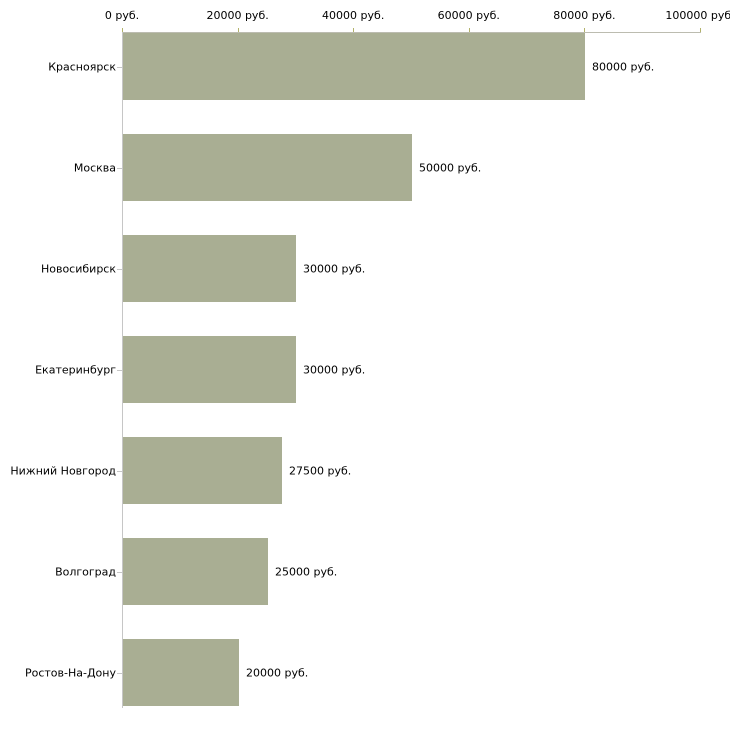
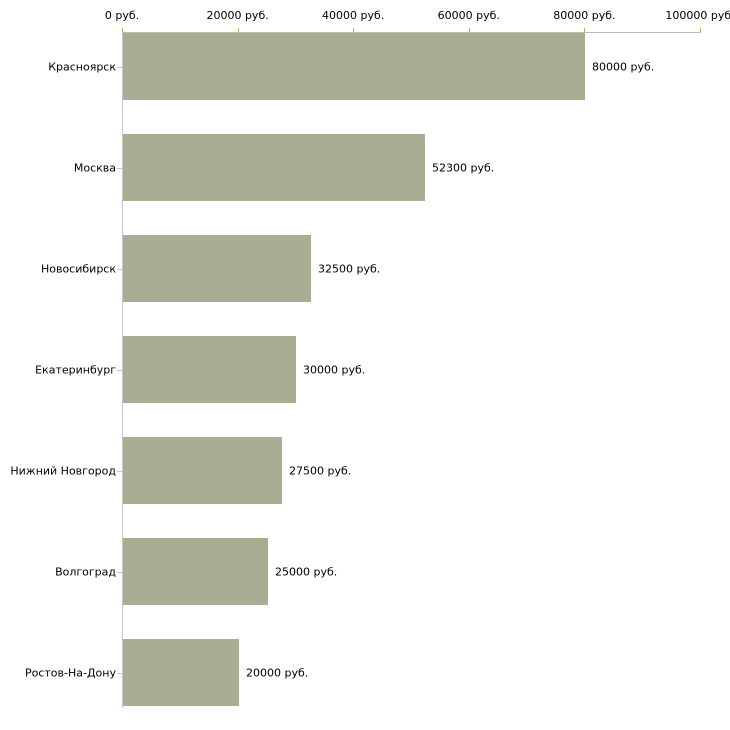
Москва: 50000 -> 52300
Новосибирск: 30000 -> 32500
